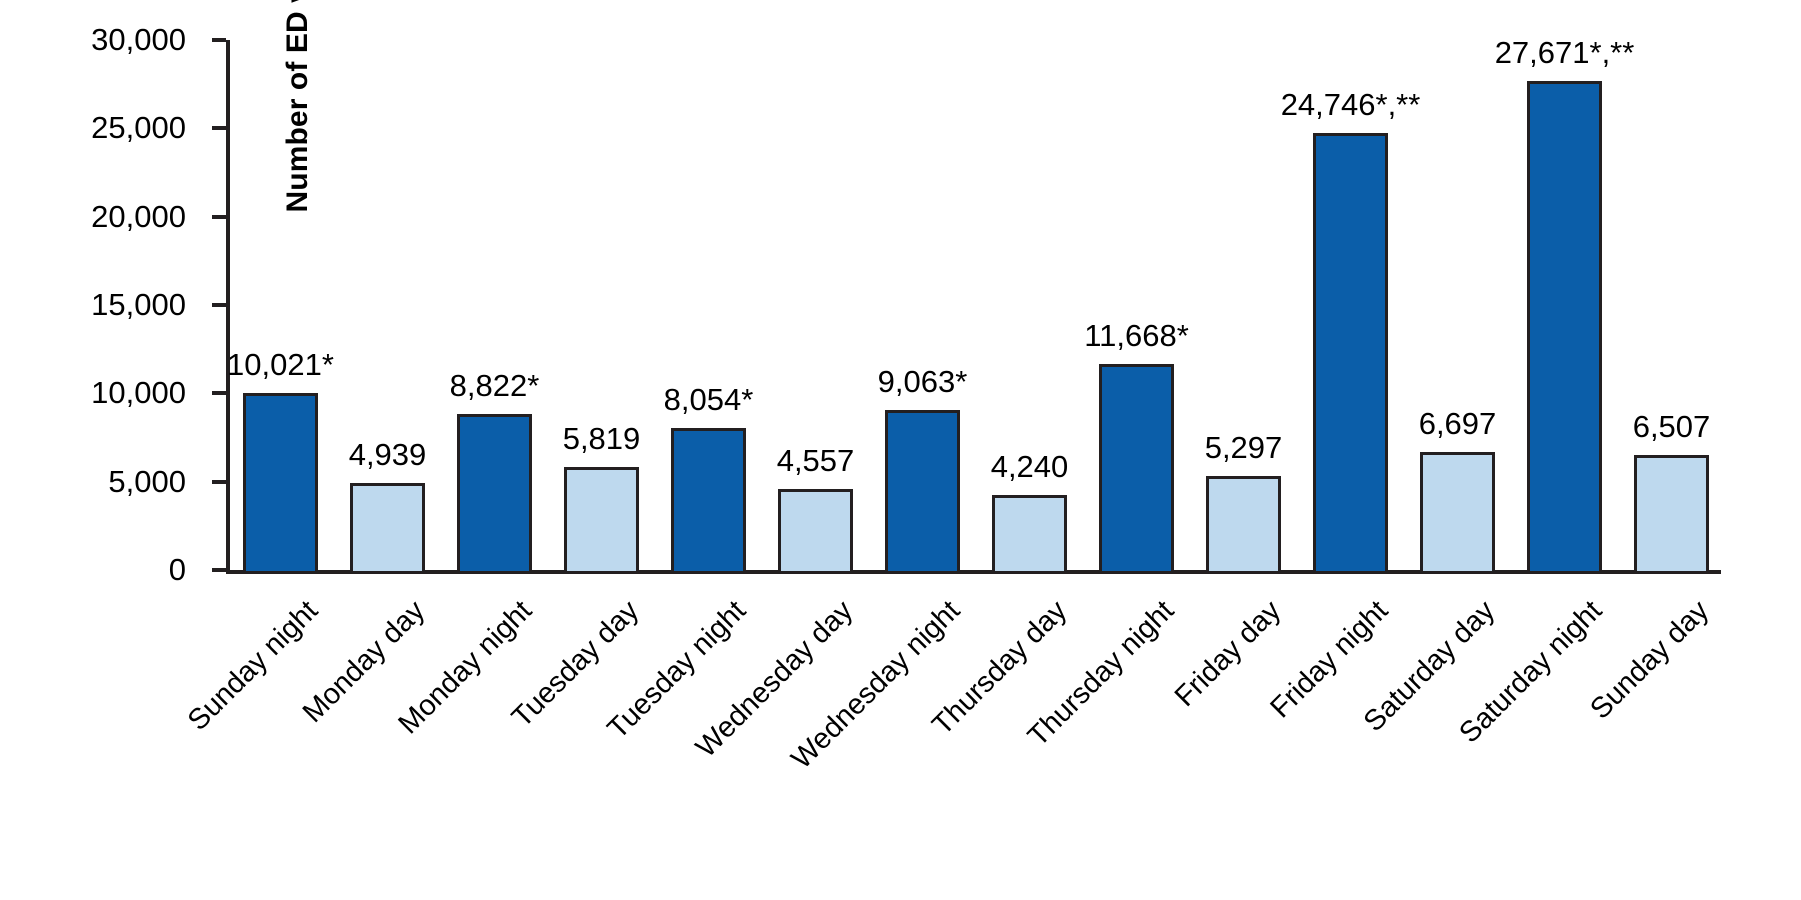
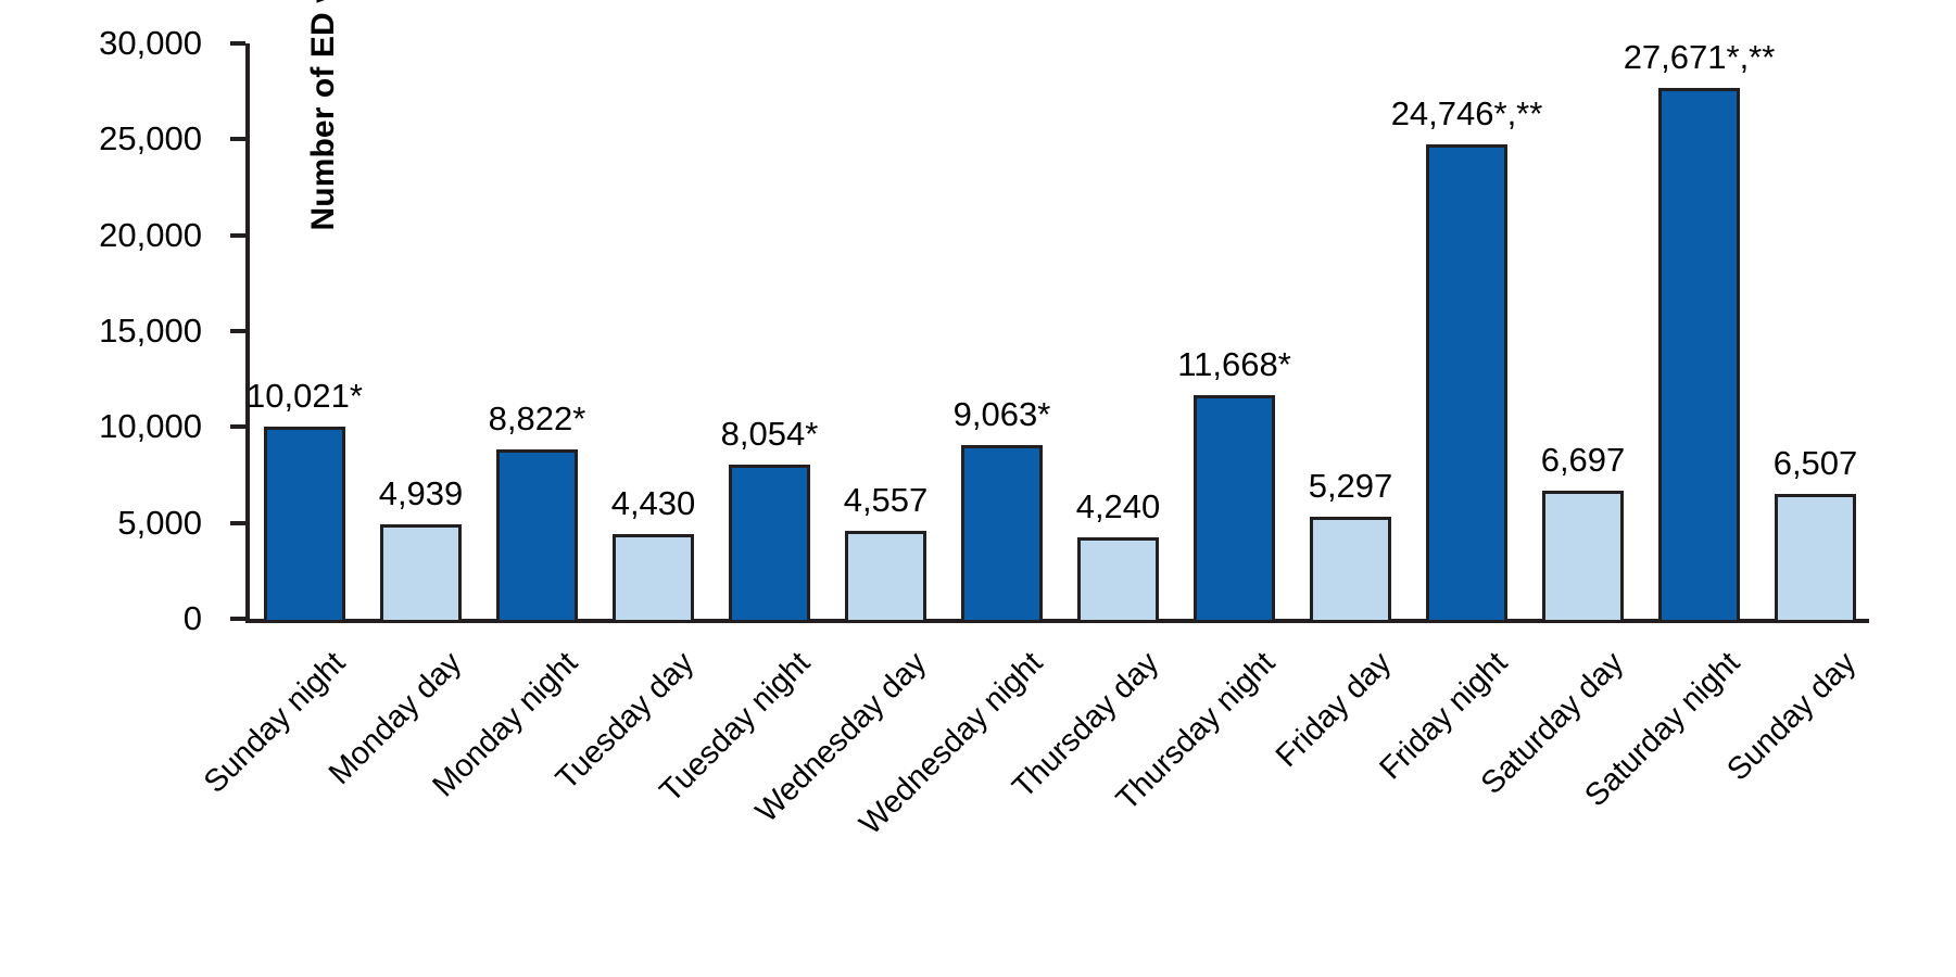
Tuesday day: 5,819 -> 4,430
